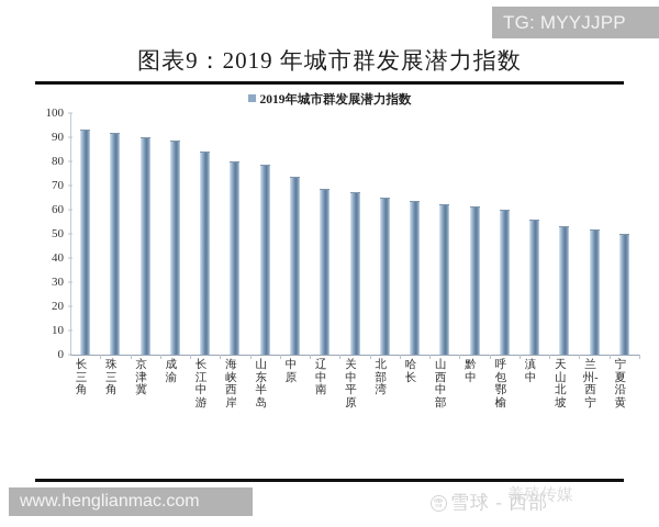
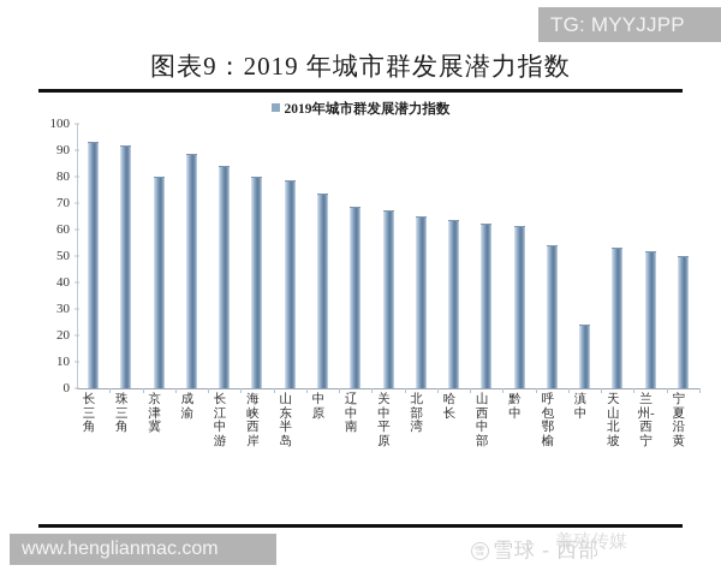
京津冀: 90 -> 80
呼包鄂榆: 60 -> 54
滇中: 56 -> 24
